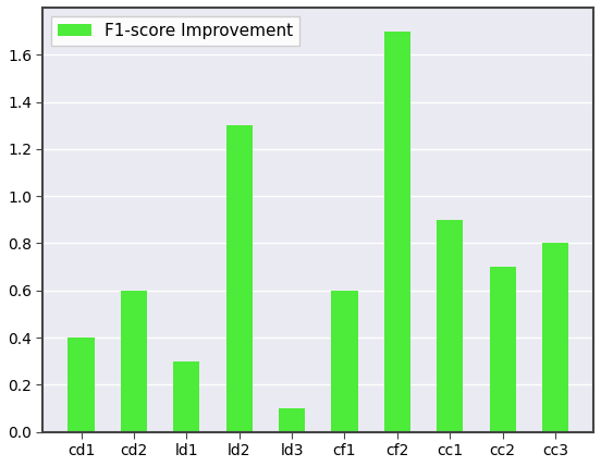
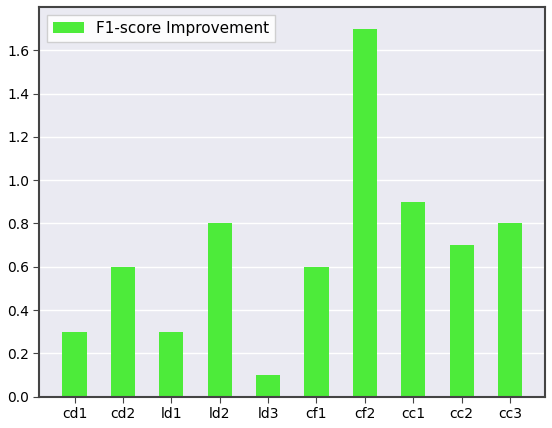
cd1: 0.4 -> 0.3
ld2: 1.3 -> 0.8
